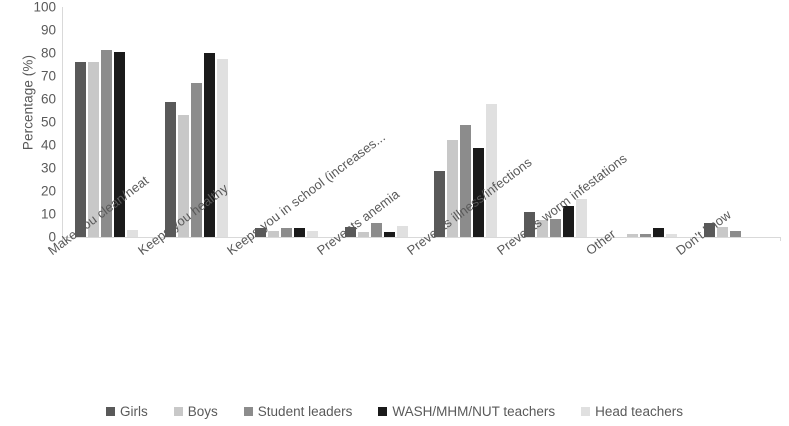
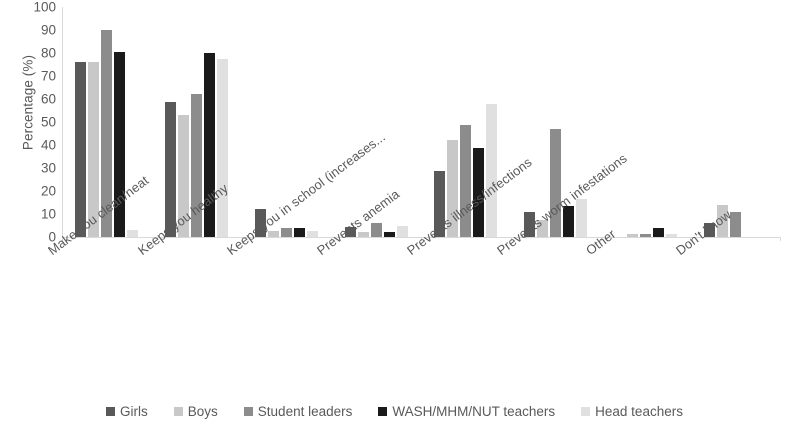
Student leaders/Make you clean/neat: 82 -> 90
Student leaders/Keeps you healthy: 67 -> 62
Girls/Keeps you in school (increases...: 4 -> 12
Student leaders/Prevents worm infestations: 8 -> 47
Boys/Don't know: 4 -> 14
Student leaders/Don't know: 2 -> 11
